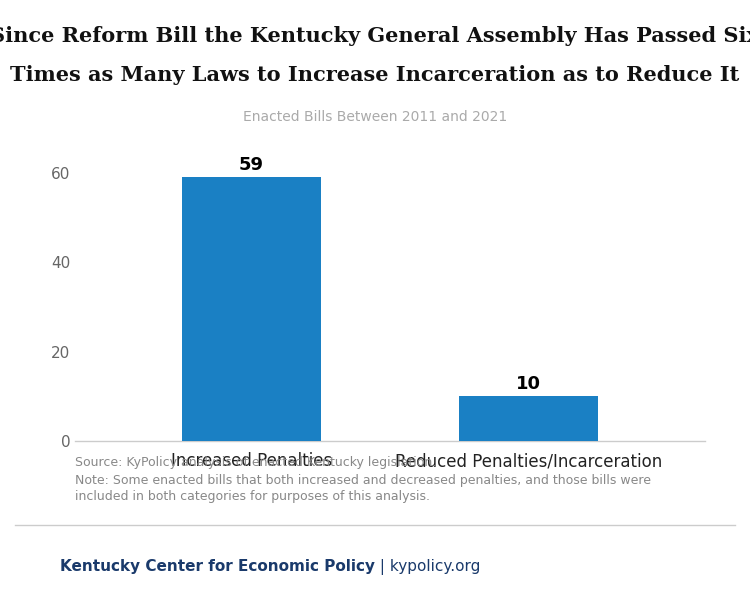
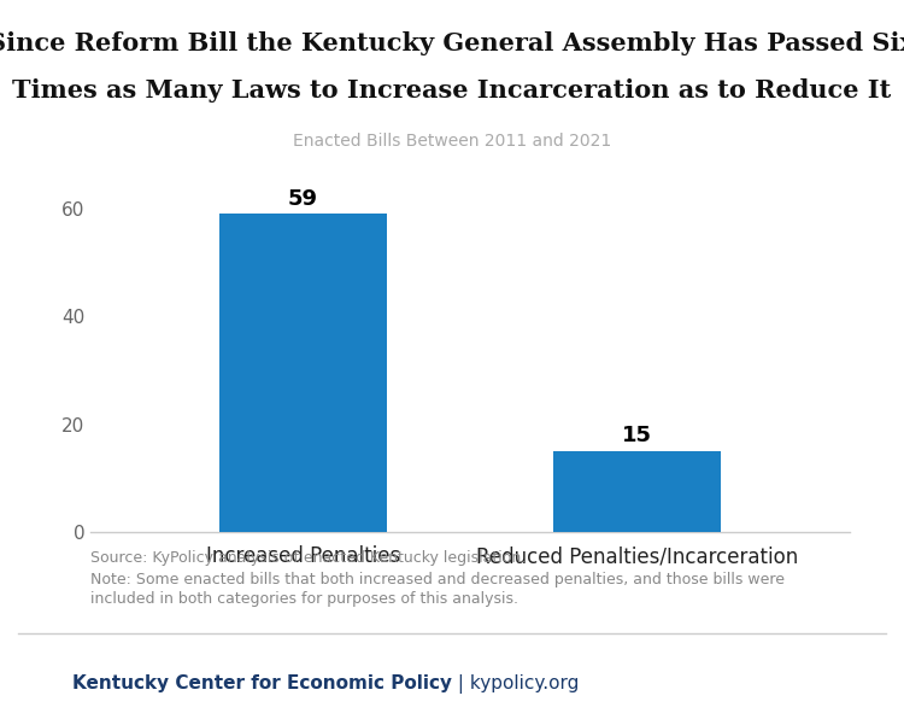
Reduced Penalties/Incarceration: 10 -> 15
